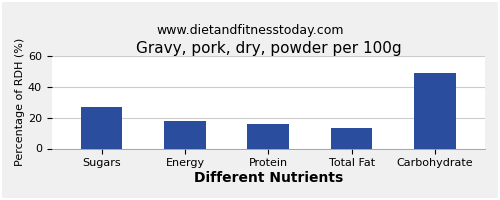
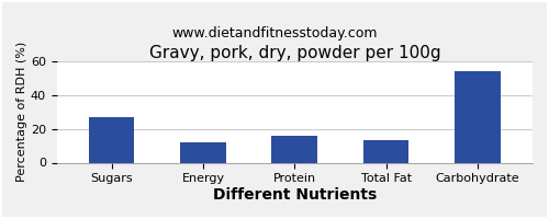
Energy: 18 -> 12
Carbohydrate: 49 -> 54
